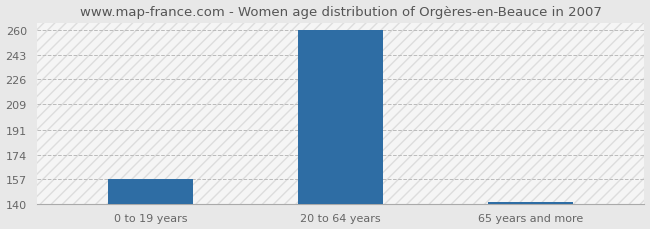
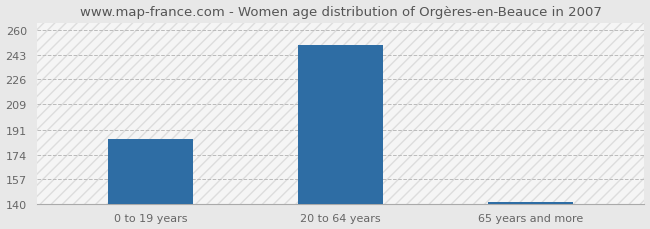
0 to 19 years: 157 -> 185
20 to 64 years: 260 -> 250
